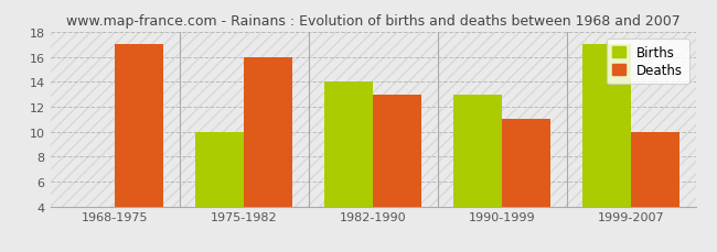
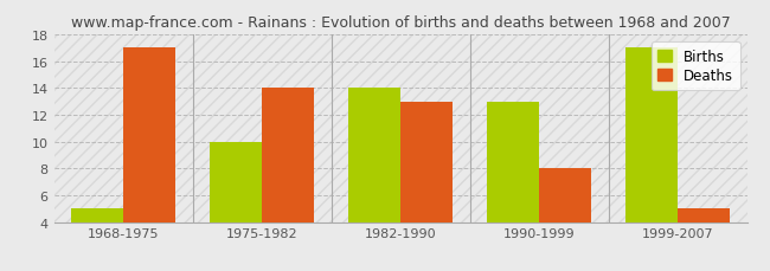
Births/1968-1975: 4 -> 5
Deaths/1975-1982: 16 -> 14
Deaths/1990-1999: 11 -> 8
Deaths/1999-2007: 10 -> 5
